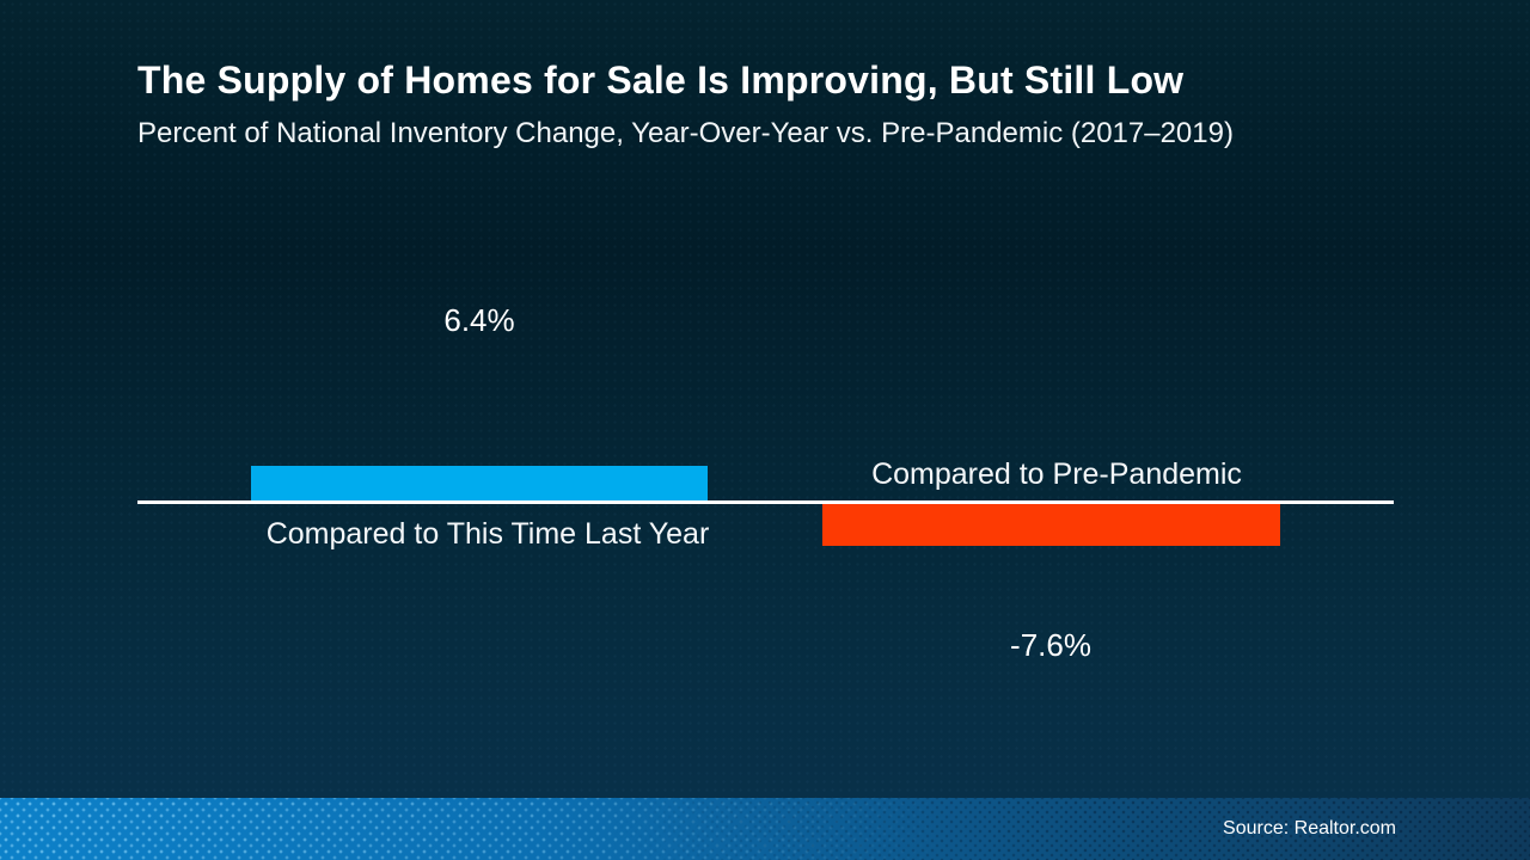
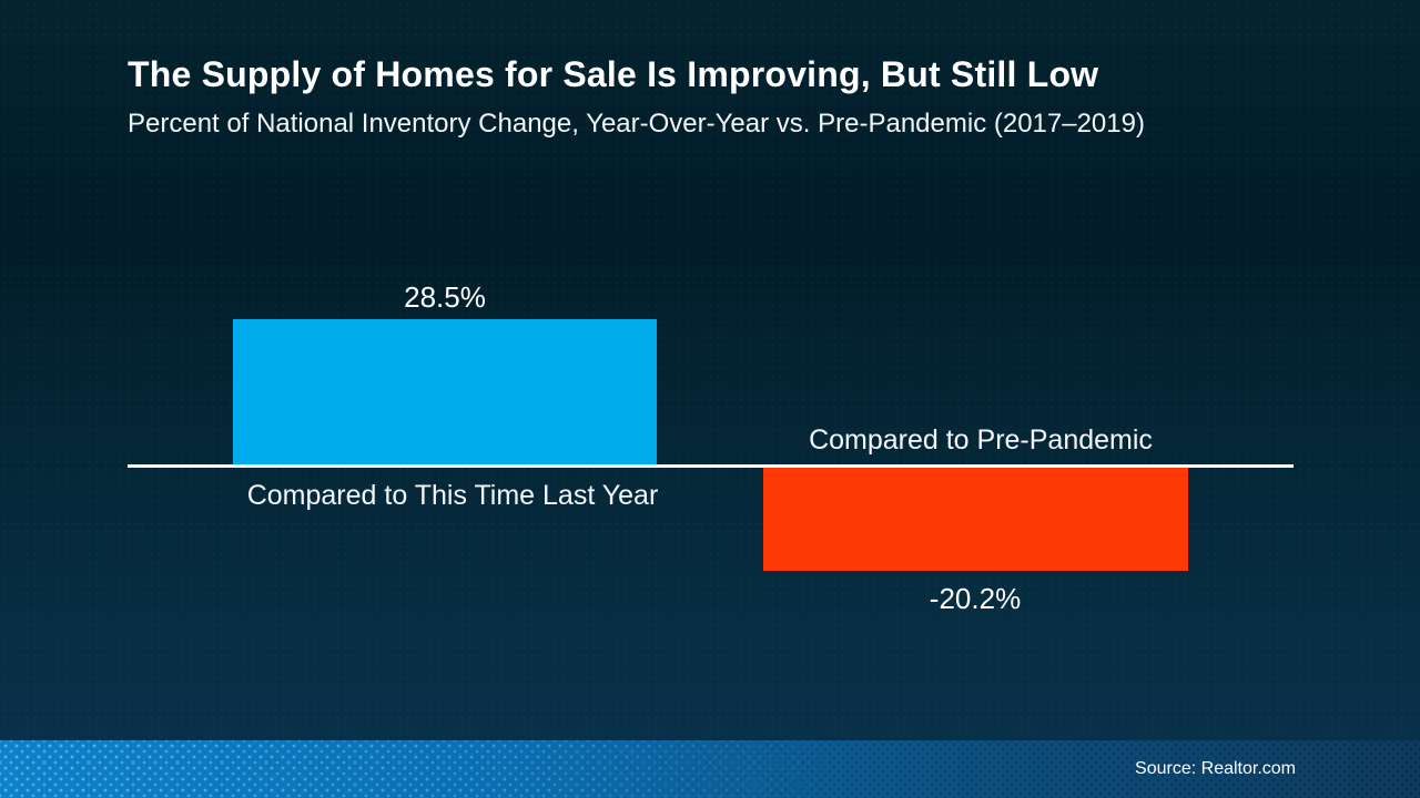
Compared to This Time Last Year: 6.4% -> 28.5%
Compared to Pre-Pandemic: -7.6% -> -20.2%
